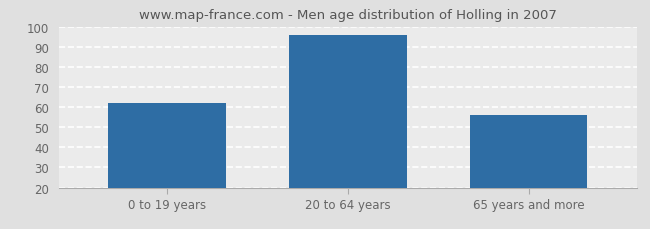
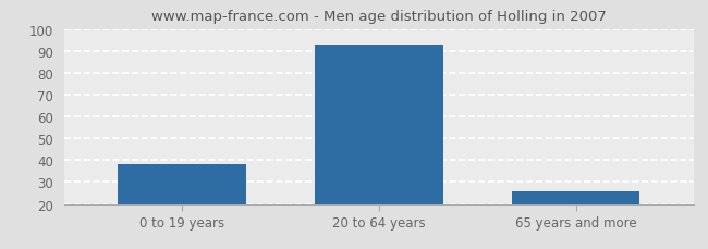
0 to 19 years: 62 -> 38
20 to 64 years: 96 -> 93
65 years and more: 56 -> 26
